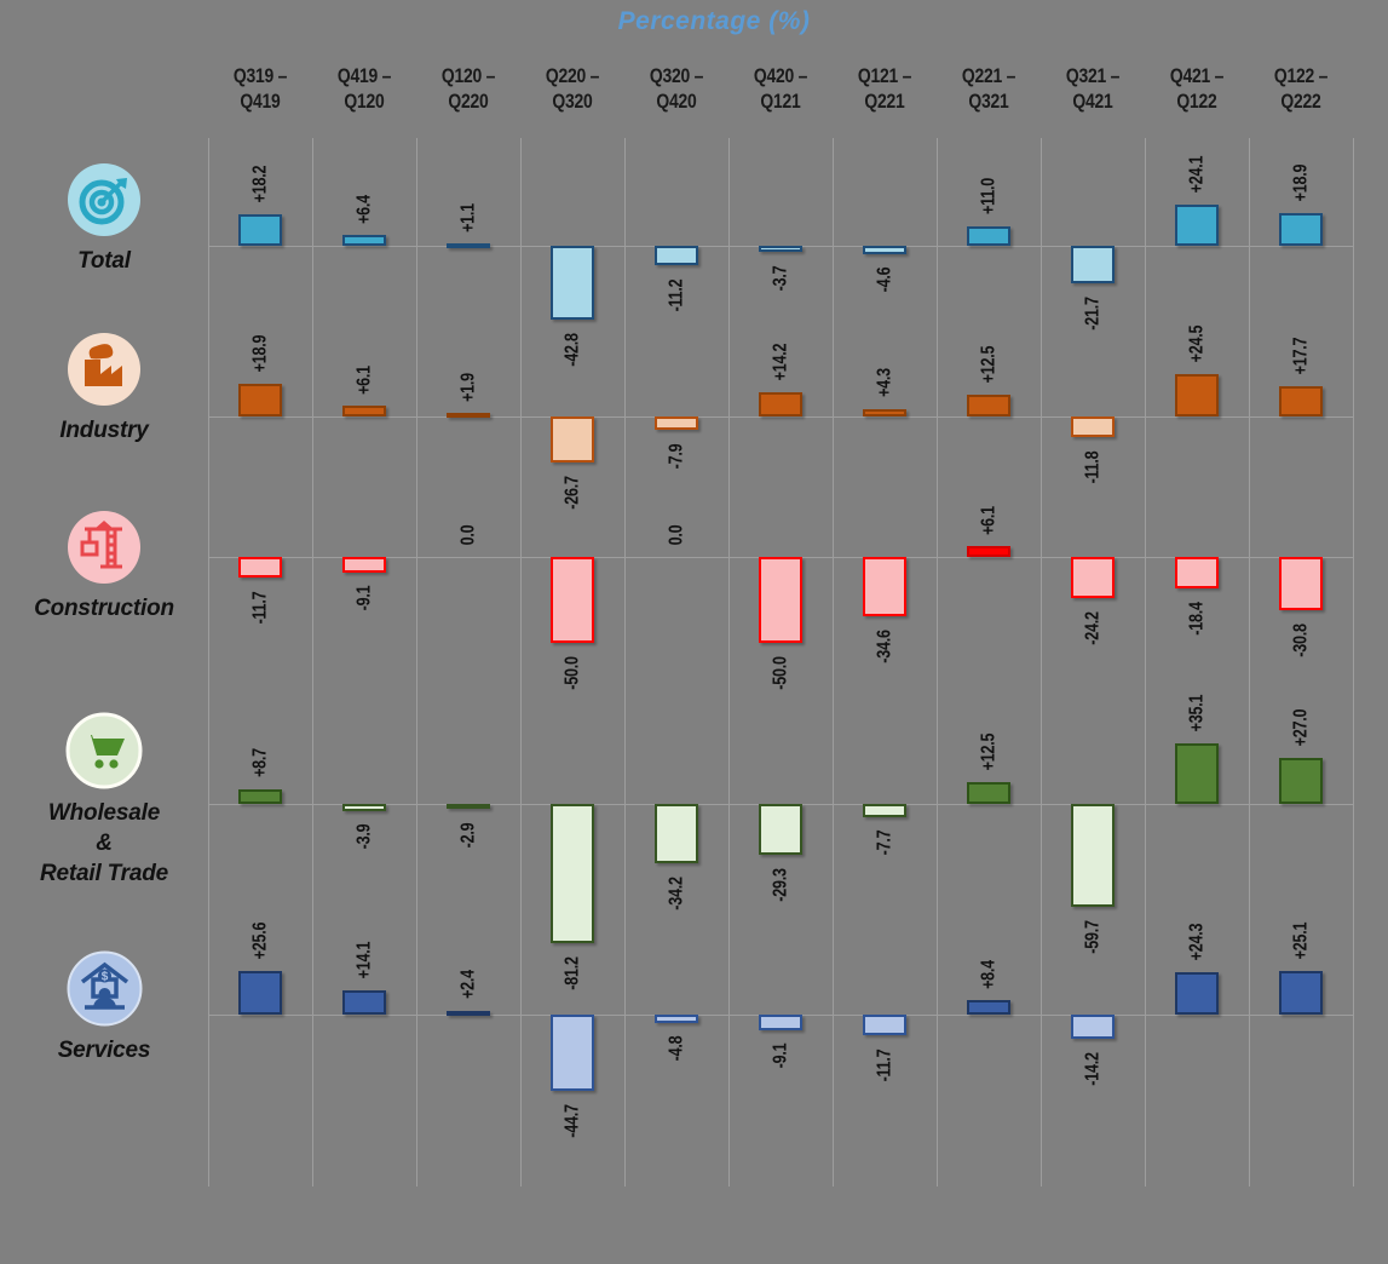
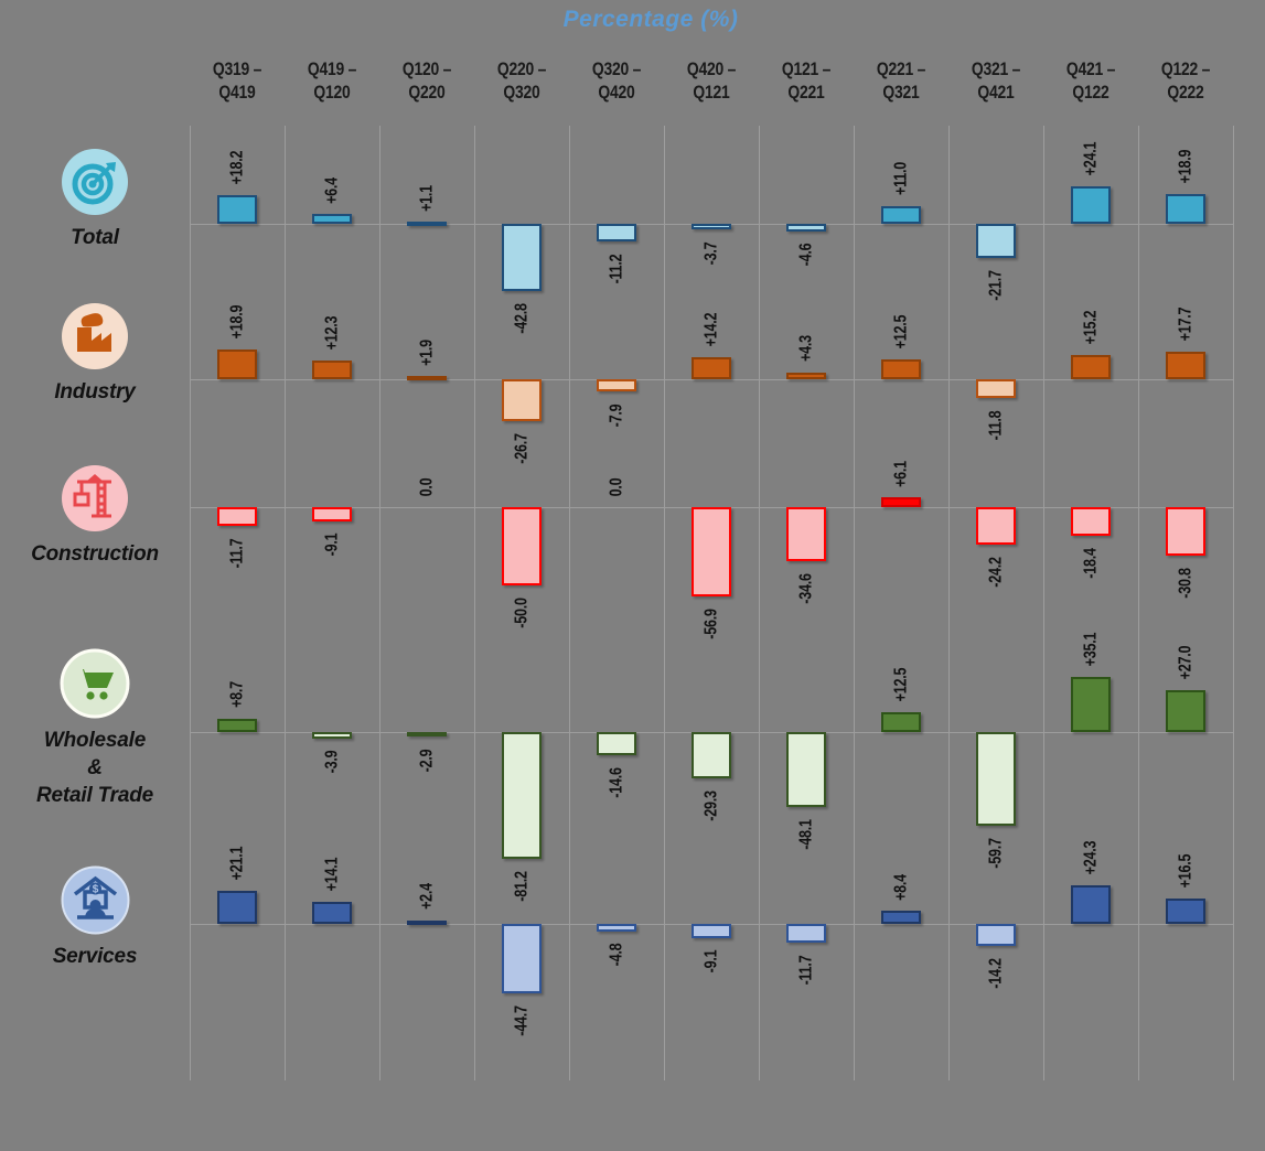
Services/Q319 – Q419: +25.6 -> +21.1
Industry/Q419 – Q120: +6.1 -> +12.3
Wholesale & Retail Trade/Q320 – Q420: -34.2 -> -14.6
Construction/Q420 – Q121: -50.0 -> -56.9
Wholesale & Retail Trade/Q121 – Q221: -7.7 -> -48.1
Industry/Q421 – Q122: +24.5 -> +15.2
Services/Q122 – Q222: +25.1 -> +16.5
